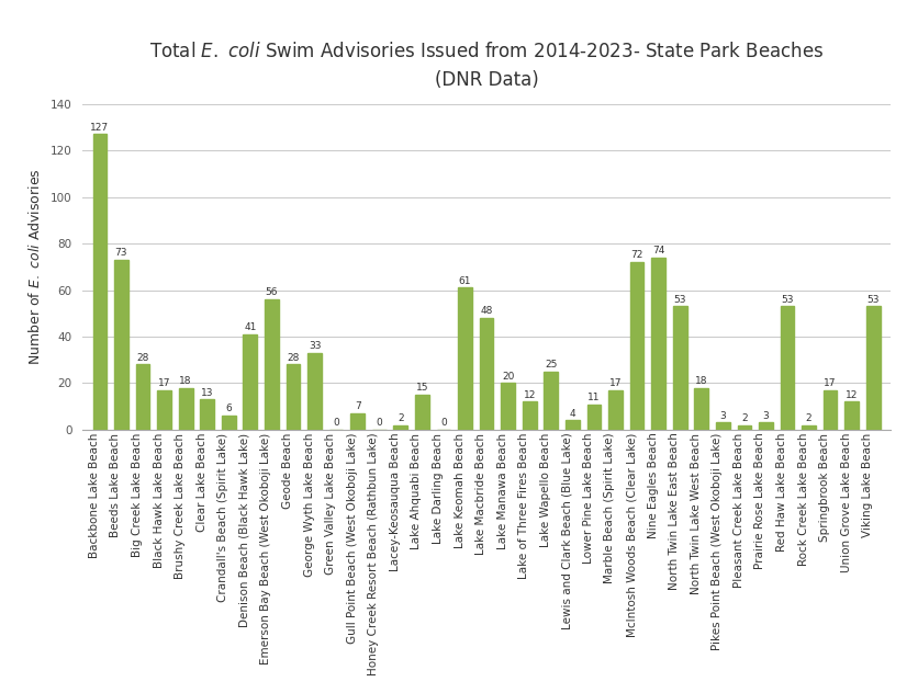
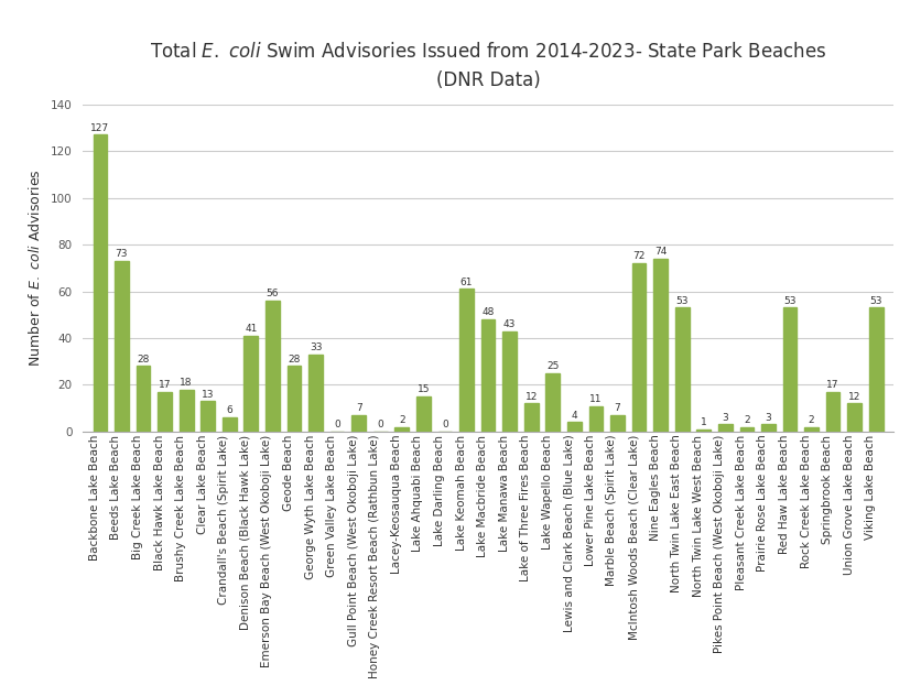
Lake Manawa Beach: 20 -> 43
Marble Beach (Spirit Lake): 17 -> 7
North Twin Lake West Beach: 18 -> 1
